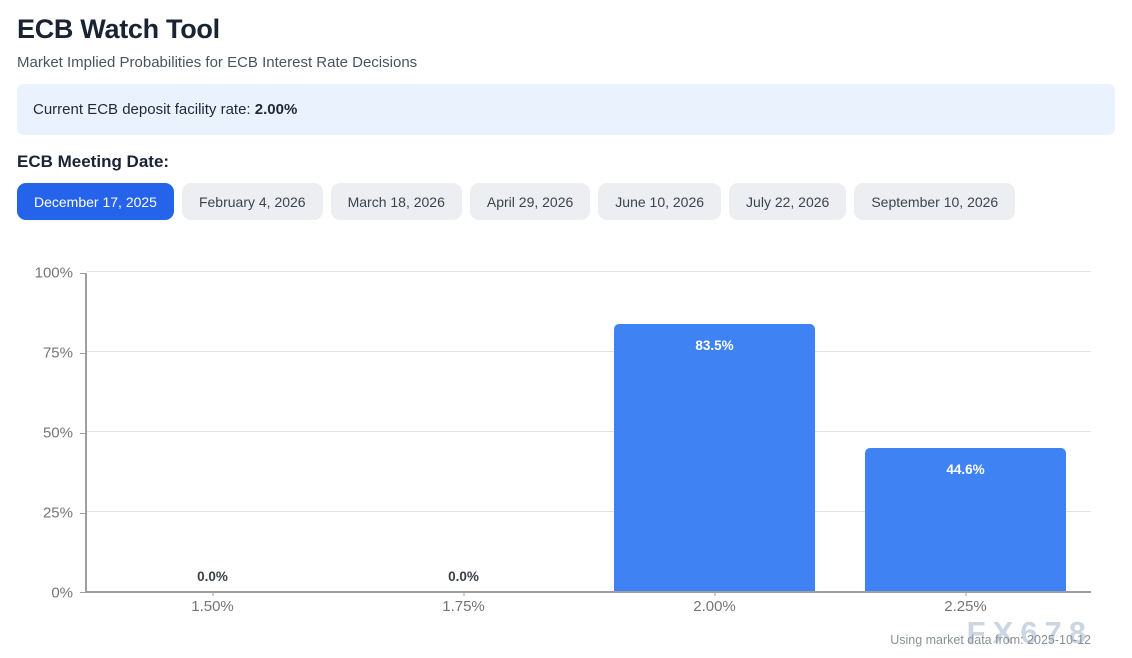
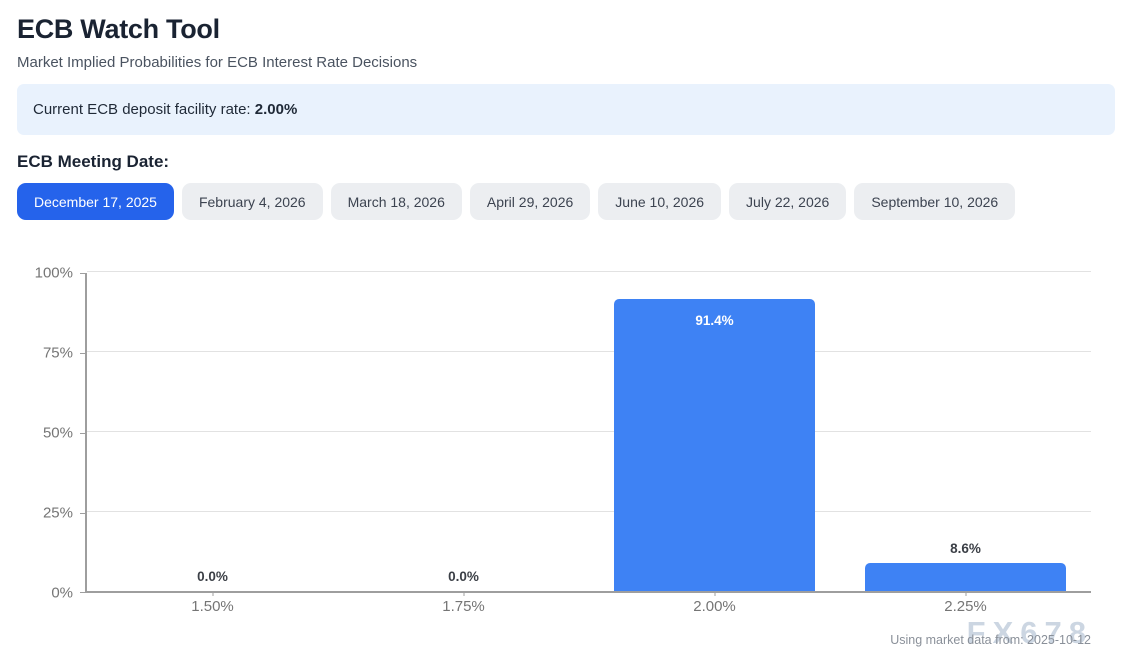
2.00%: 83.5% -> 91.4%
2.25%: 44.6% -> 8.6%
